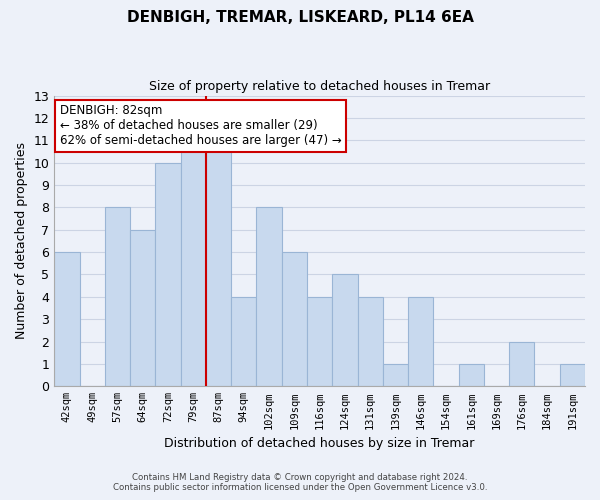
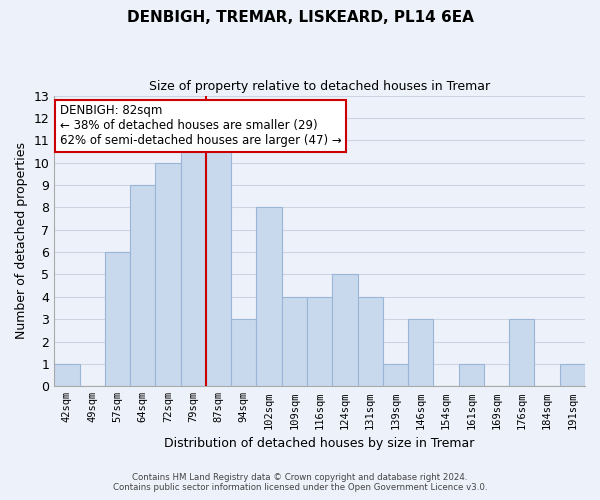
42sqm: 6 -> 1
57sqm: 8 -> 6
64sqm: 7 -> 9
94sqm: 4 -> 3
109sqm: 6 -> 4
146sqm: 4 -> 3
176sqm: 2 -> 3
